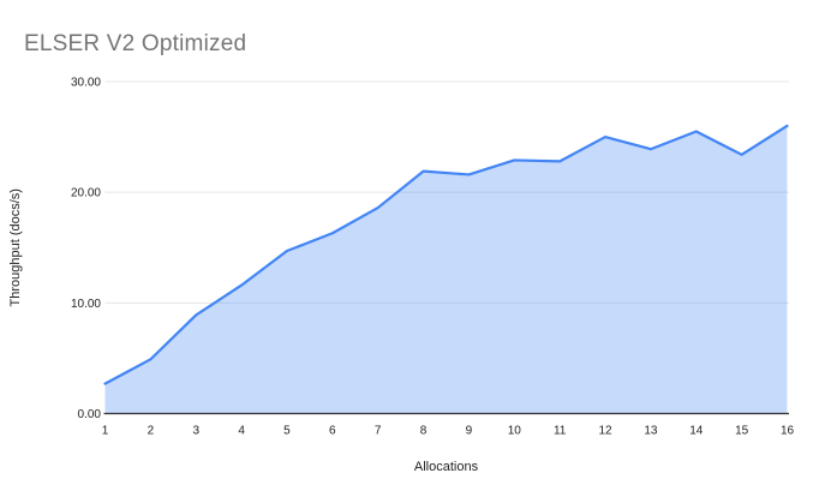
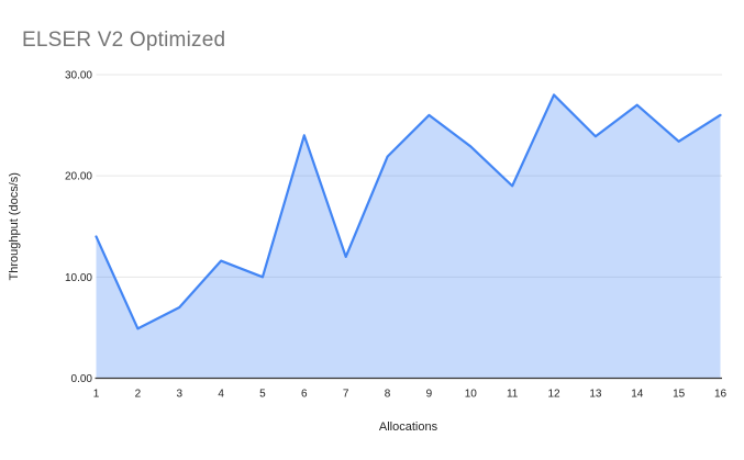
1: 3 -> 14
3: 9 -> 7
5: 15 -> 10
6: 16 -> 24
7: 19 -> 12
9: 22 -> 26
11: 23 -> 19
12: 25 -> 28
14: 26 -> 27
